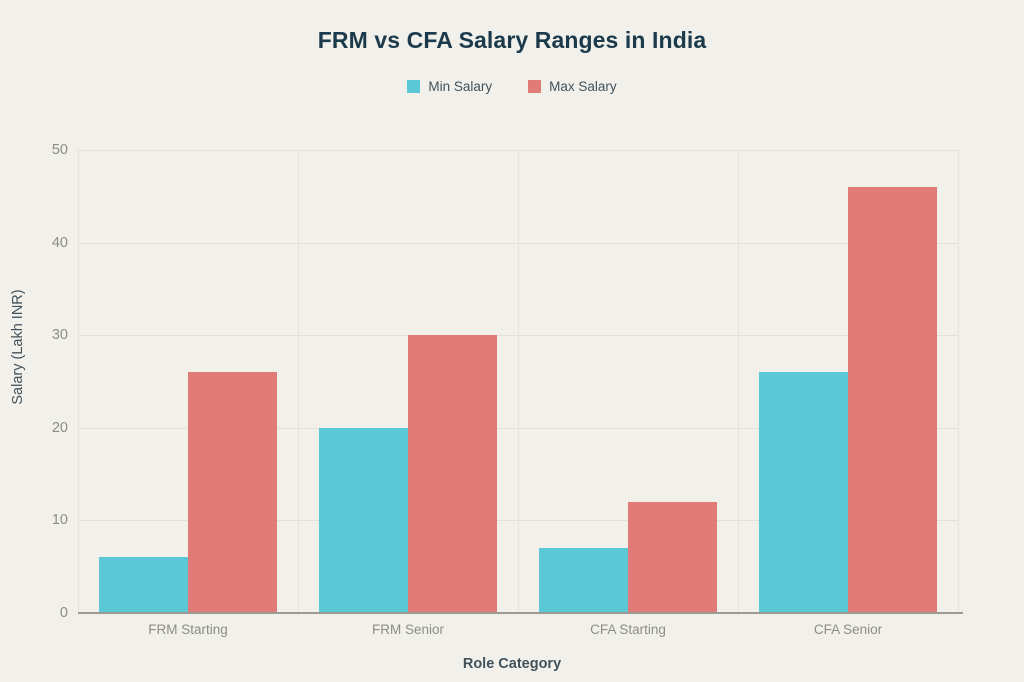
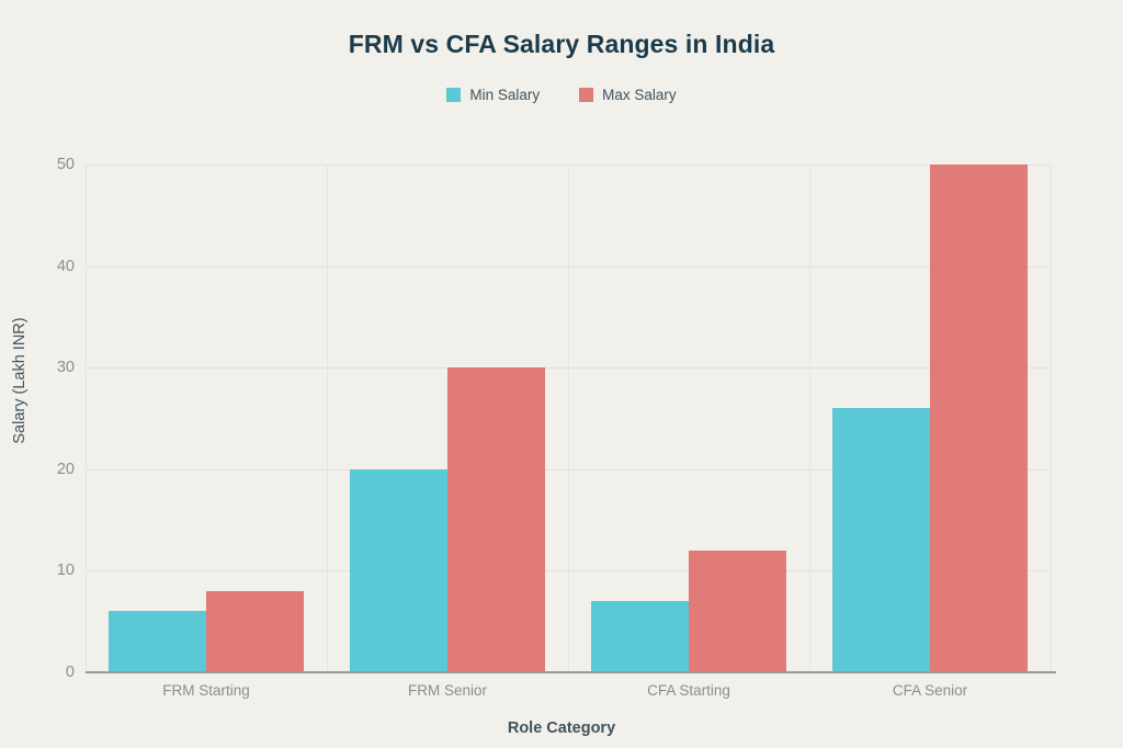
Max Salary/FRM Starting: 26 -> 8
Max Salary/CFA Senior: 46 -> 50
